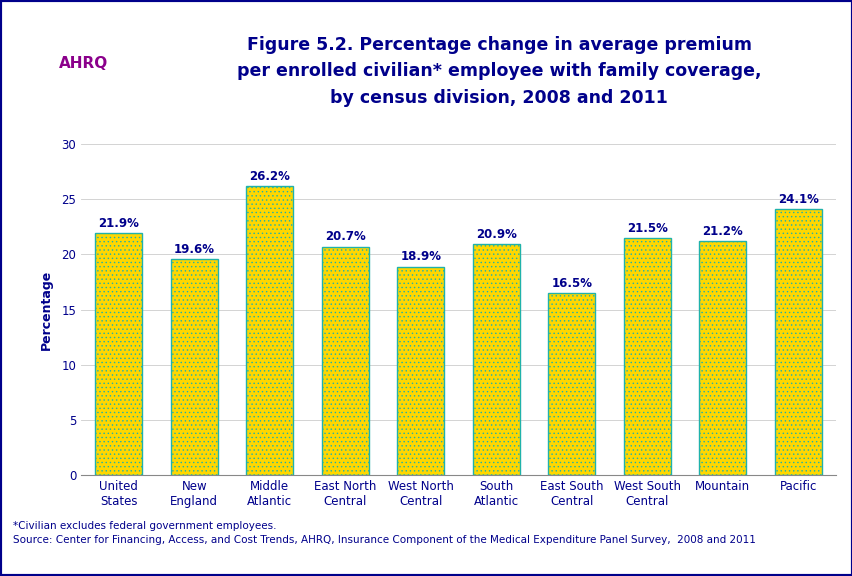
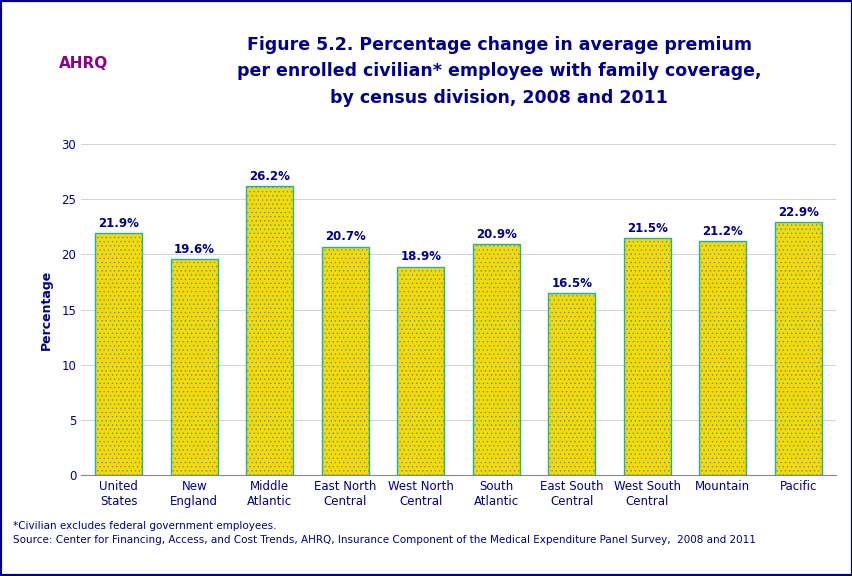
Pacific: 24.1% -> 22.9%
